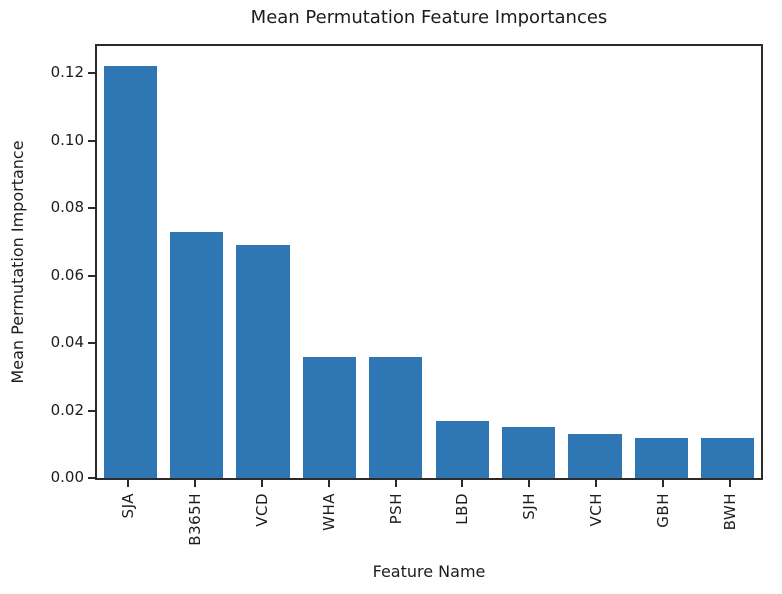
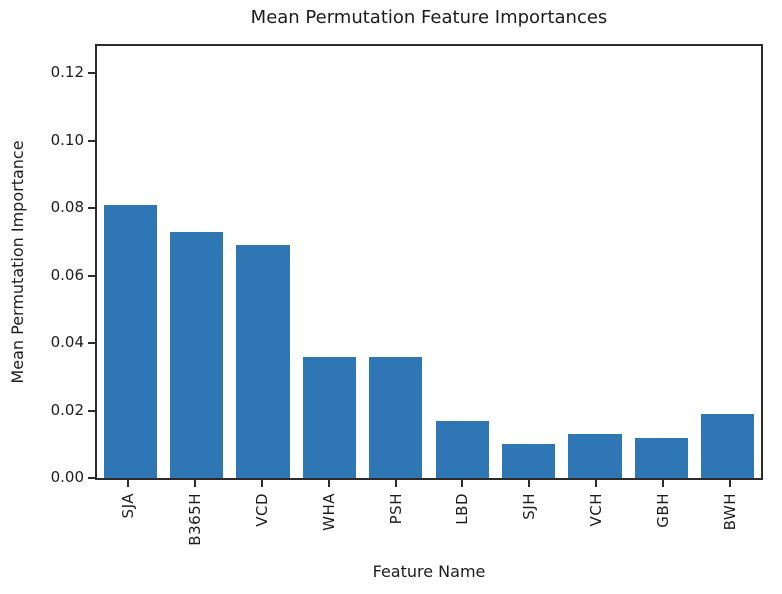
SJA: 0.122 -> 0.081
SJH: 0.015 -> 0.010
BWH: 0.012 -> 0.019
